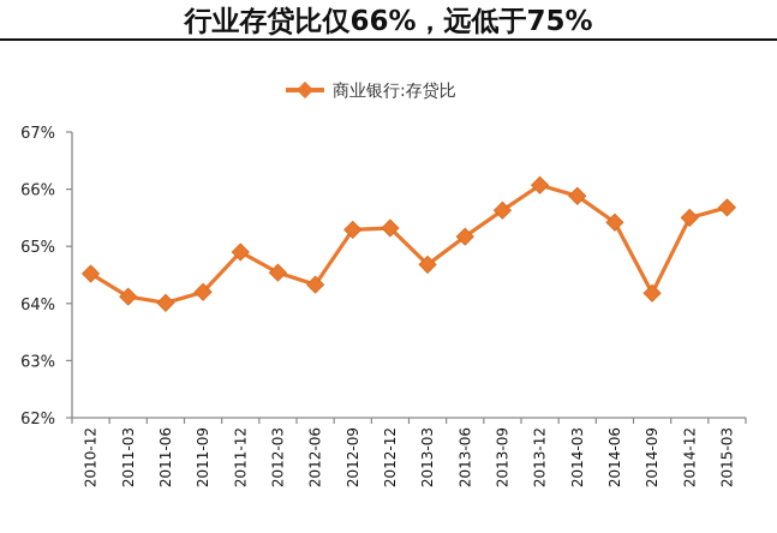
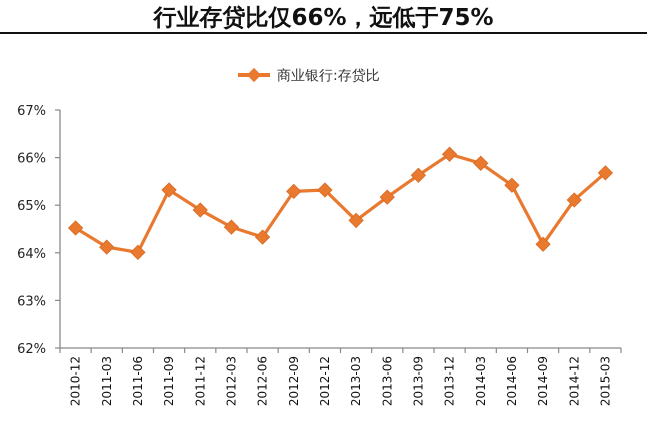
2011-09: 64.2% -> 65.3%
2014-12: 65.5% -> 65.1%
